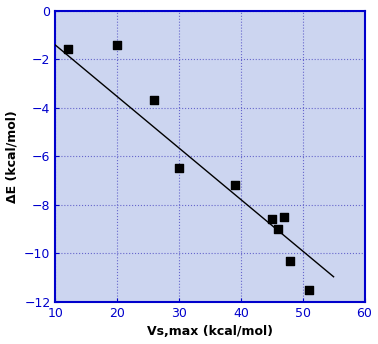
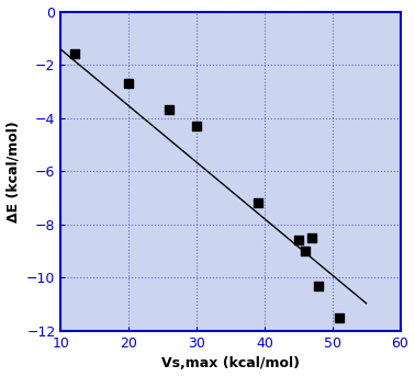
20: -1.4 -> -2.7
30: -6.5 -> -4.3
